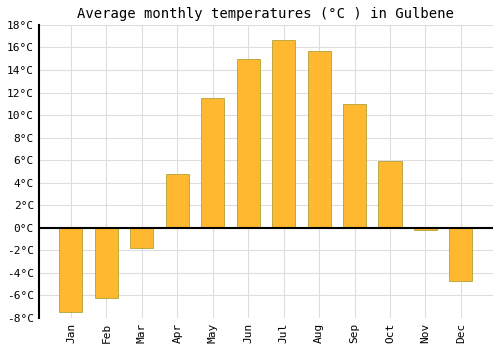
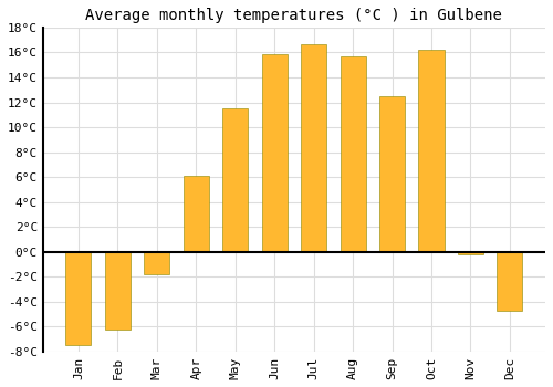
Apr: 4.8°C -> 6.1°C
Jun: 15.0°C -> 15.9°C
Sep: 11.0°C -> 12.5°C
Oct: 5.9°C -> 16.2°C
